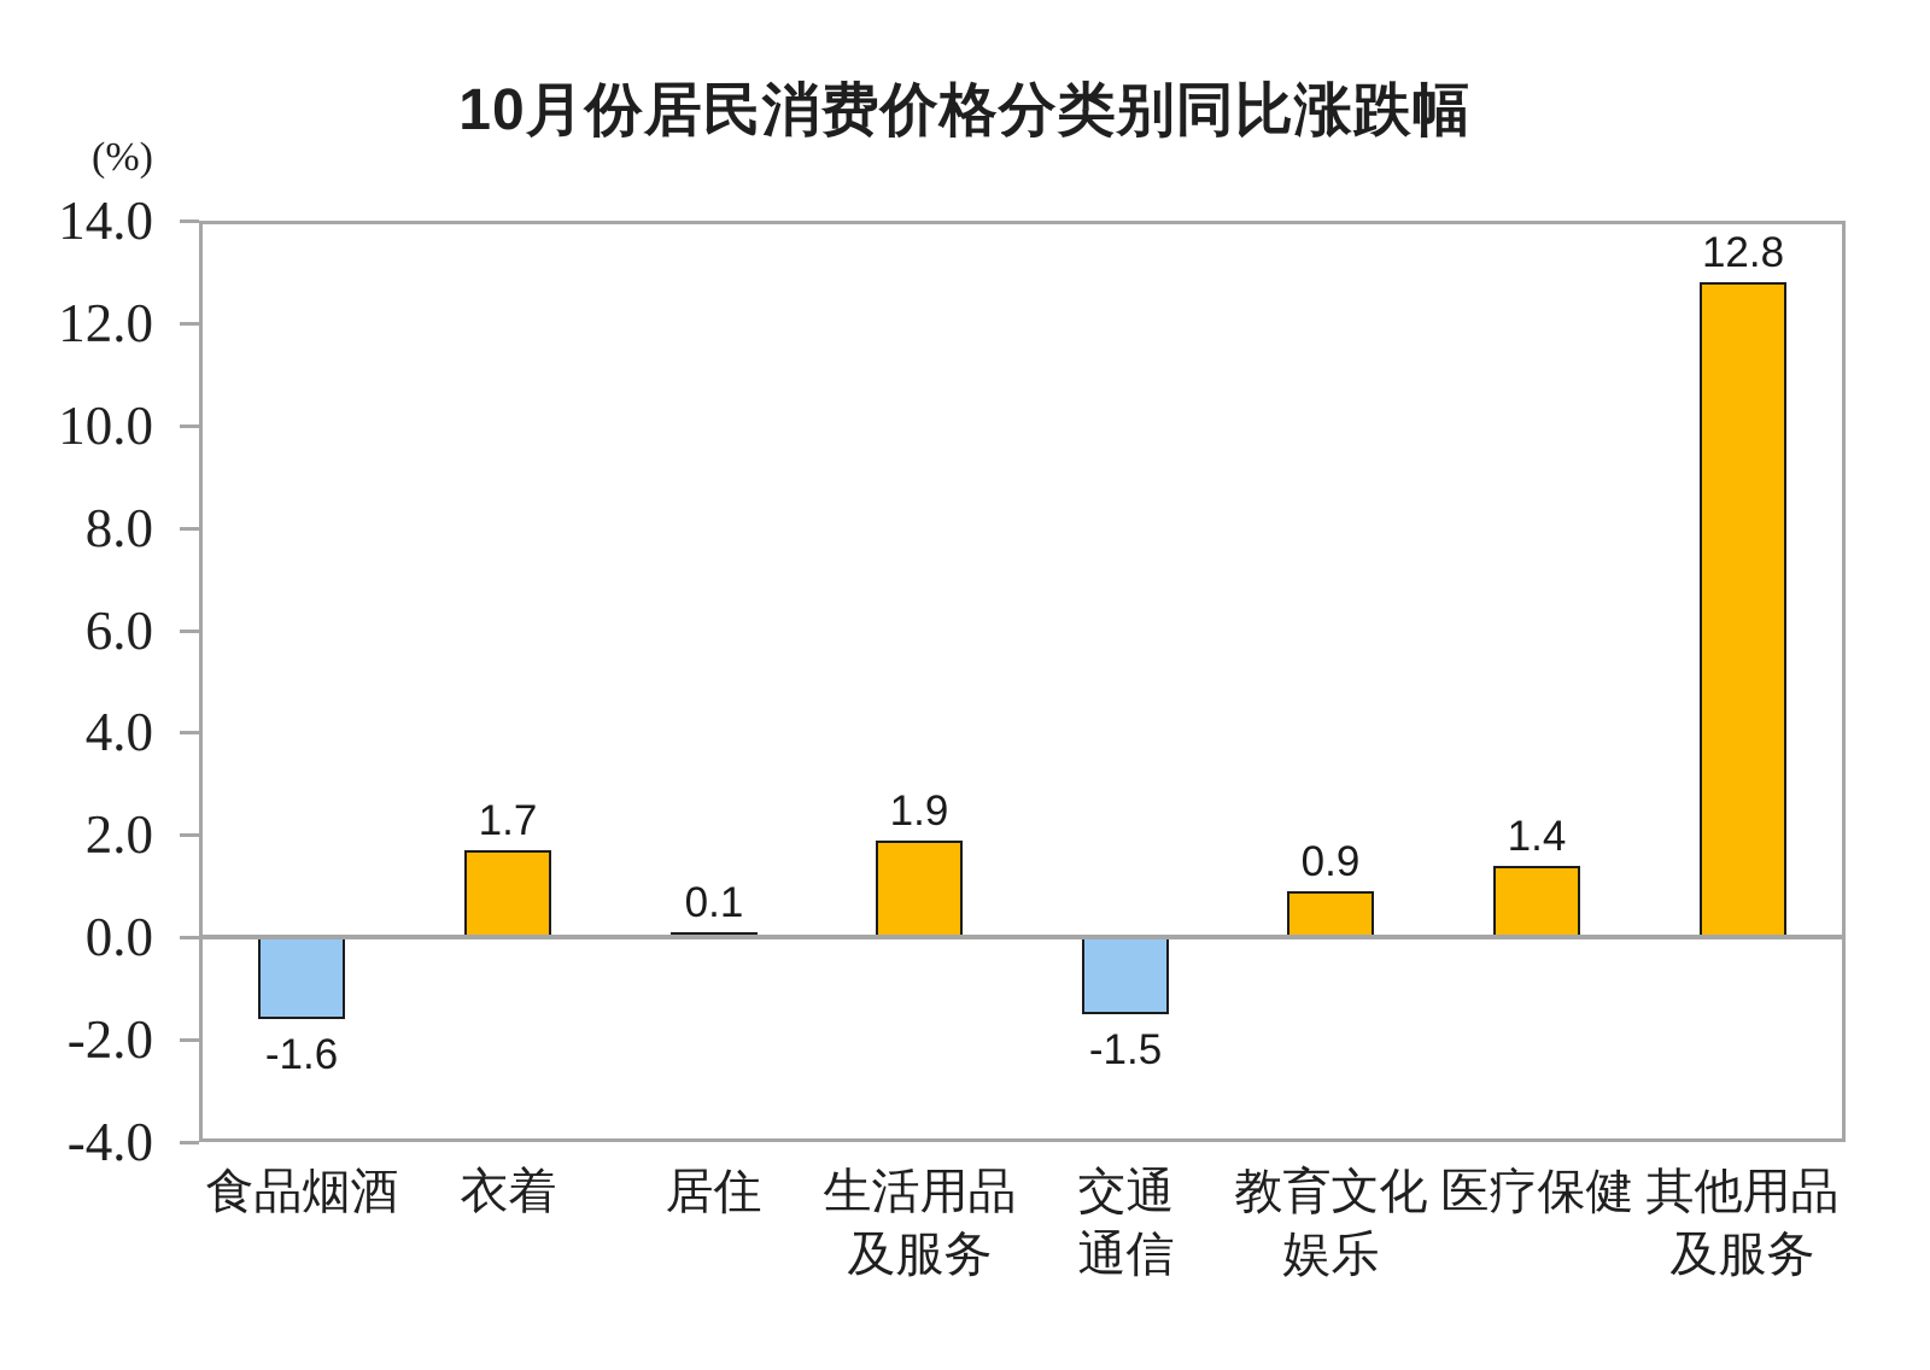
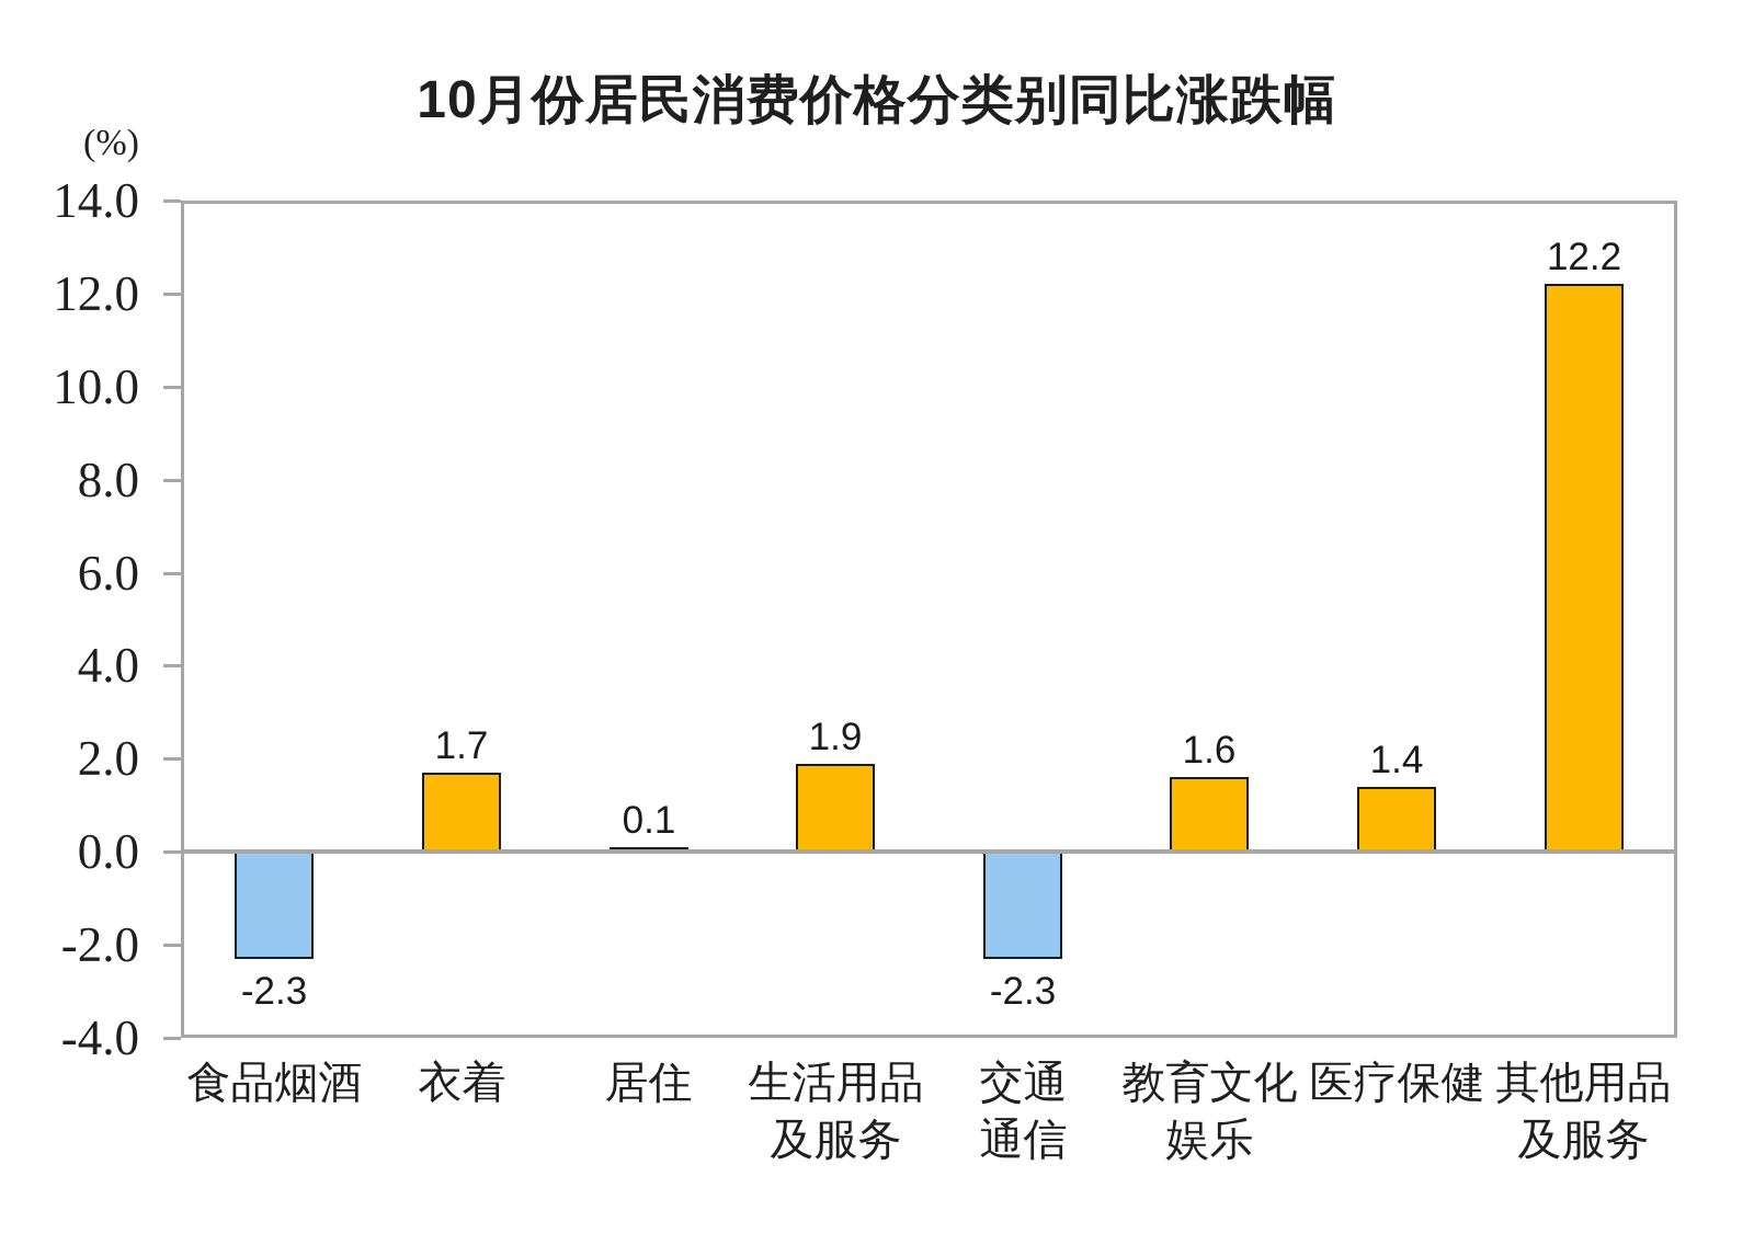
食品烟酒: -1.6 -> -2.3
交通通信: -1.5 -> -2.3
教育文化娱乐: 0.9 -> 1.6
其他用品及服务: 12.8 -> 12.2
